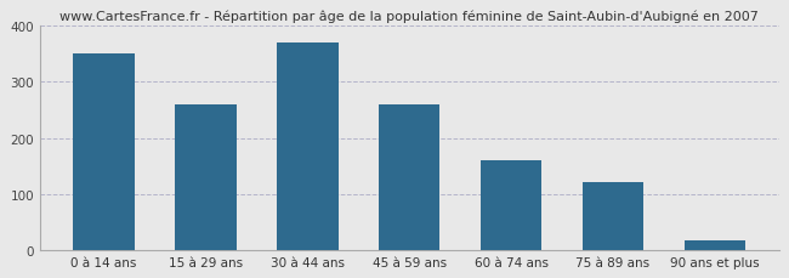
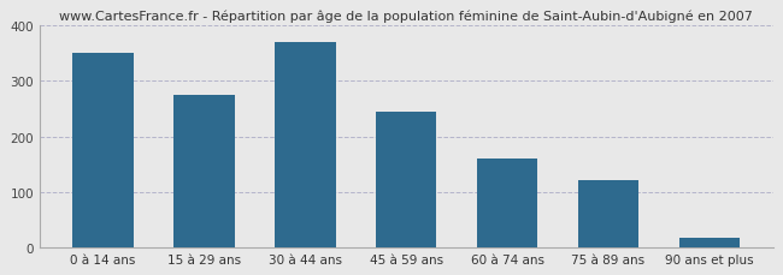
15 à 29 ans: 260 -> 275
45 à 59 ans: 260 -> 245
